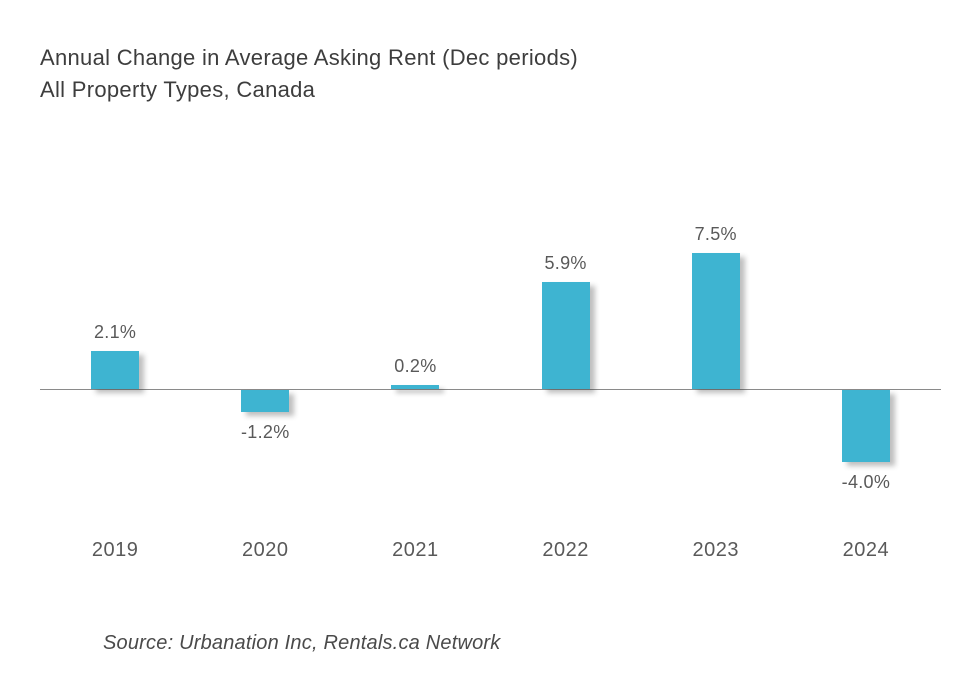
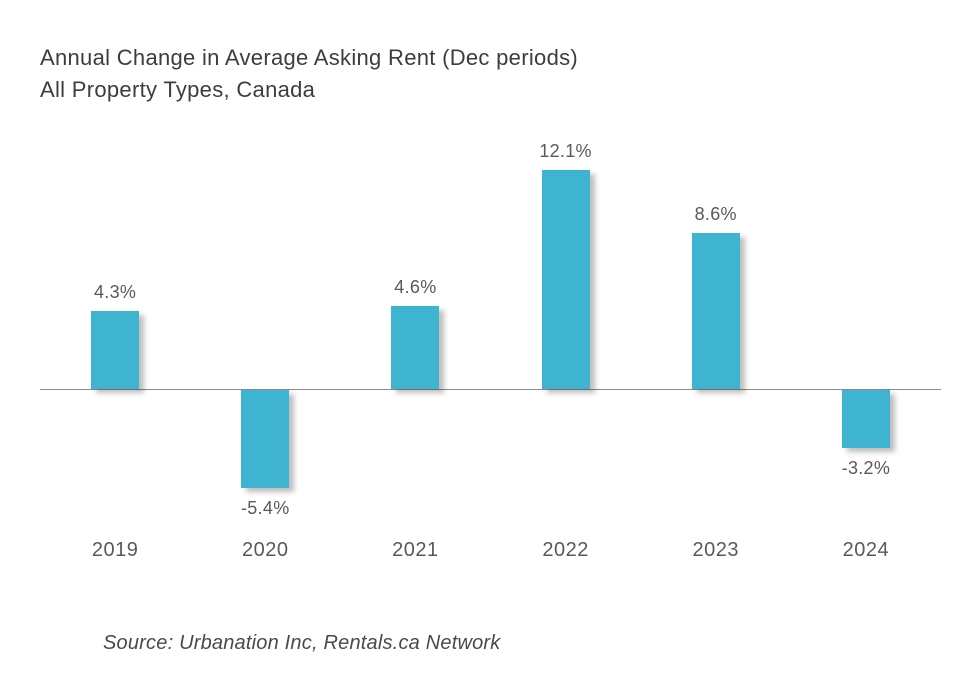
2019: 2.1% -> 4.3%
2020: -1.2% -> -5.4%
2021: 0.2% -> 4.6%
2022: 5.9% -> 12.1%
2023: 7.5% -> 8.6%
2024: -4.0% -> -3.2%
